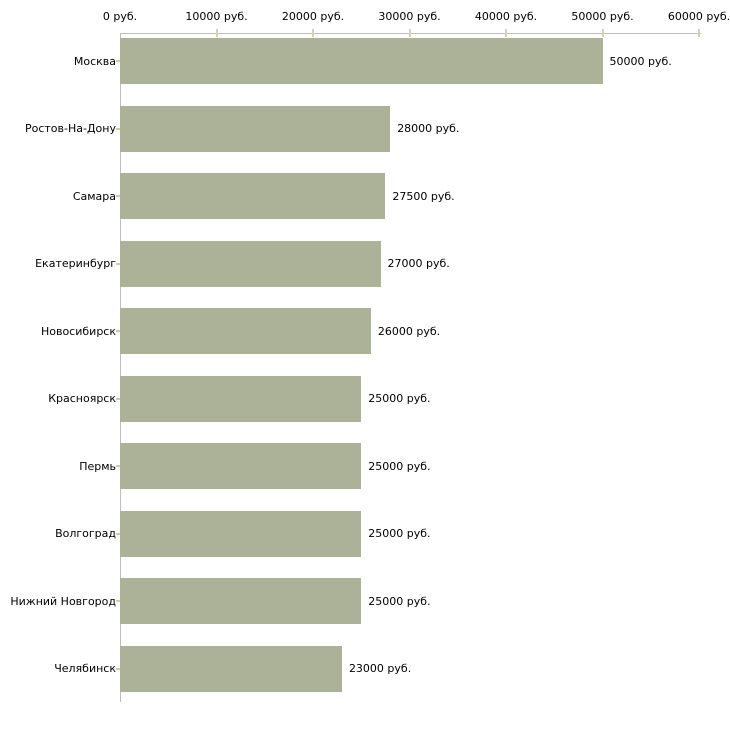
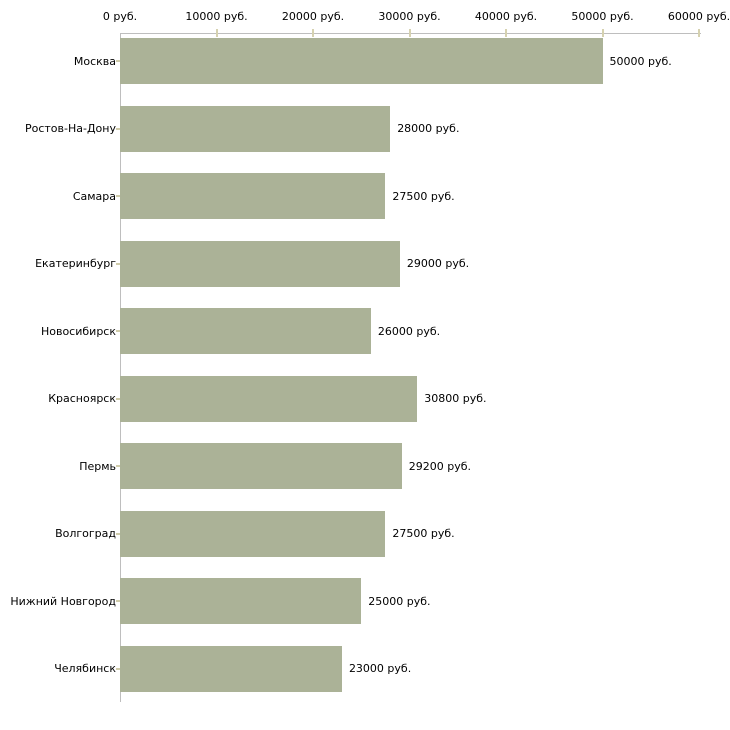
Екатеринбург: 27000 -> 29000
Красноярск: 25000 -> 30800
Пермь: 25000 -> 29200
Волгоград: 25000 -> 27500
